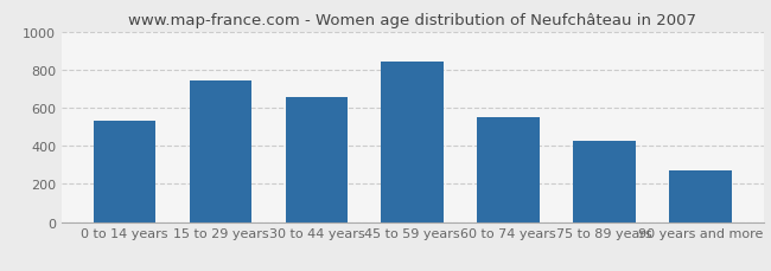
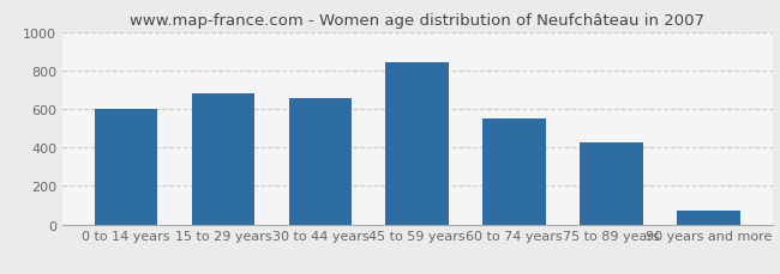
0 to 14 years: 530 -> 600
15 to 29 years: 740 -> 680
90 years and more: 270 -> 70
